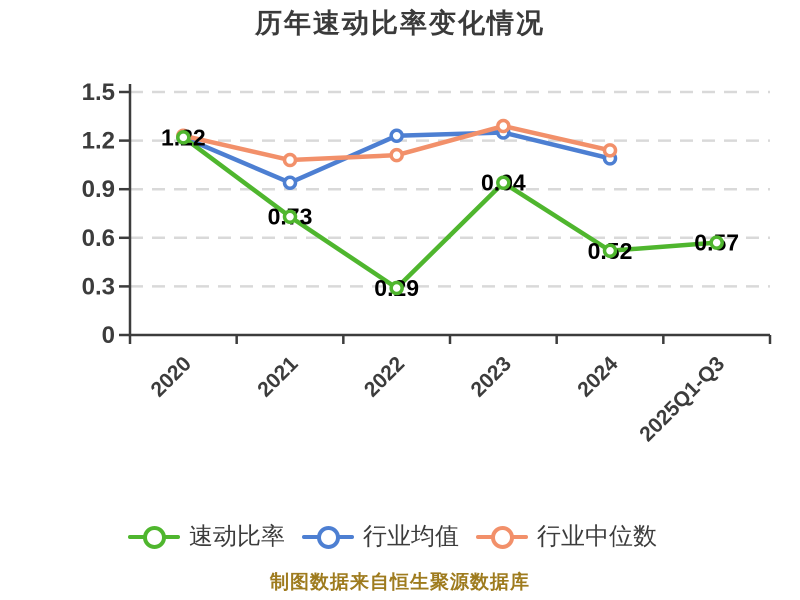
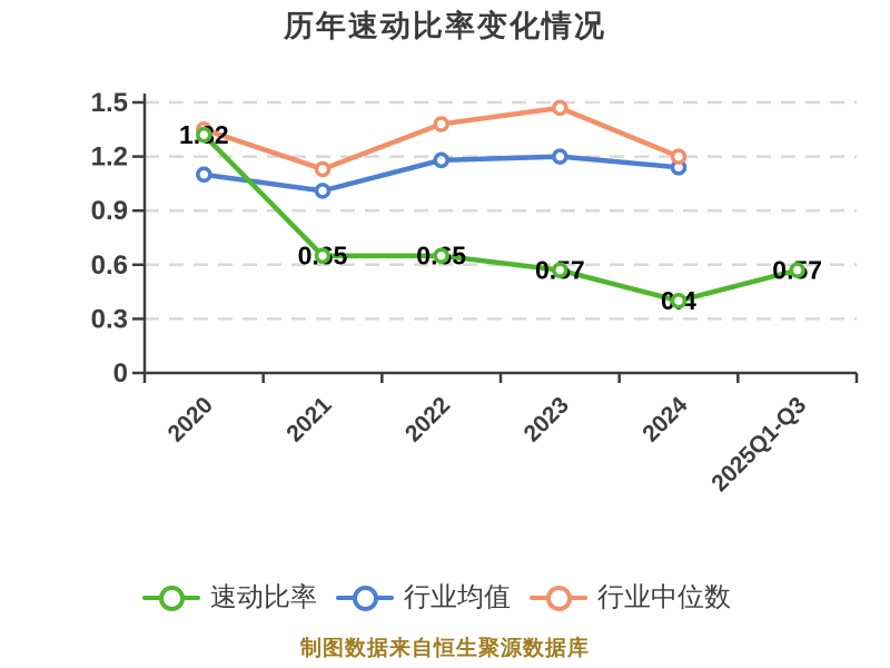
速动比率/2020: 1.22 -> 1.32
行业均值/2020: 1.22 -> 1.10
行业中位数/2020: 1.23 -> 1.35
速动比率/2021: 0.73 -> 0.65
行业均值/2021: 0.94 -> 1.01
行业中位数/2021: 1.08 -> 1.13
速动比率/2022: 0.29 -> 0.65
行业均值/2022: 1.23 -> 1.18
行业中位数/2022: 1.11 -> 1.38
速动比率/2023: 0.94 -> 0.57
行业均值/2023: 1.25 -> 1.20
行业中位数/2023: 1.29 -> 1.47
速动比率/2024: 0.52 -> 0.4
行业均值/2024: 1.09 -> 1.14
行业中位数/2024: 1.14 -> 1.20
